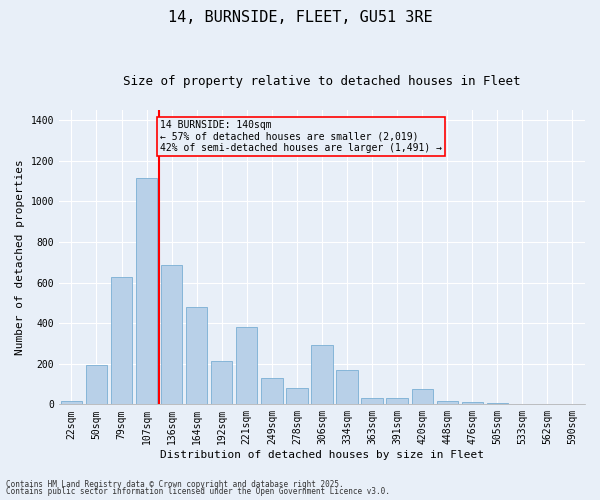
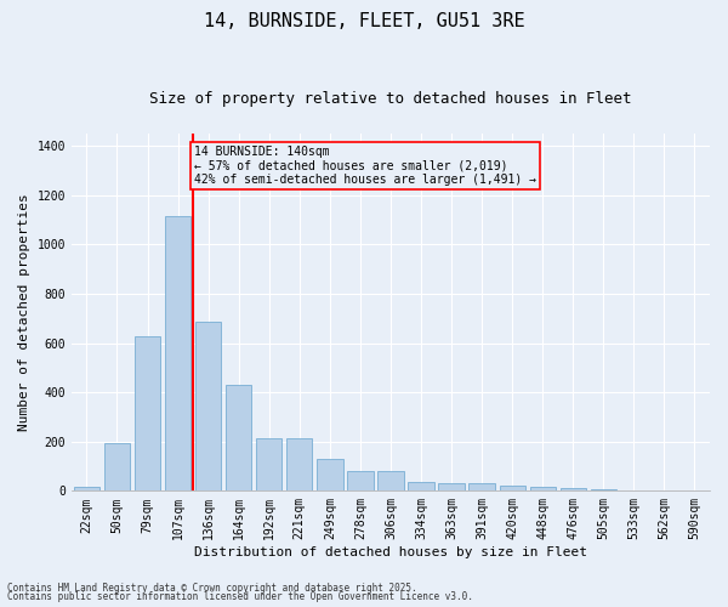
164sqm: 480 -> 430
221sqm: 380 -> 215
306sqm: 290 -> 80
334sqm: 170 -> 35
420sqm: 75 -> 20
